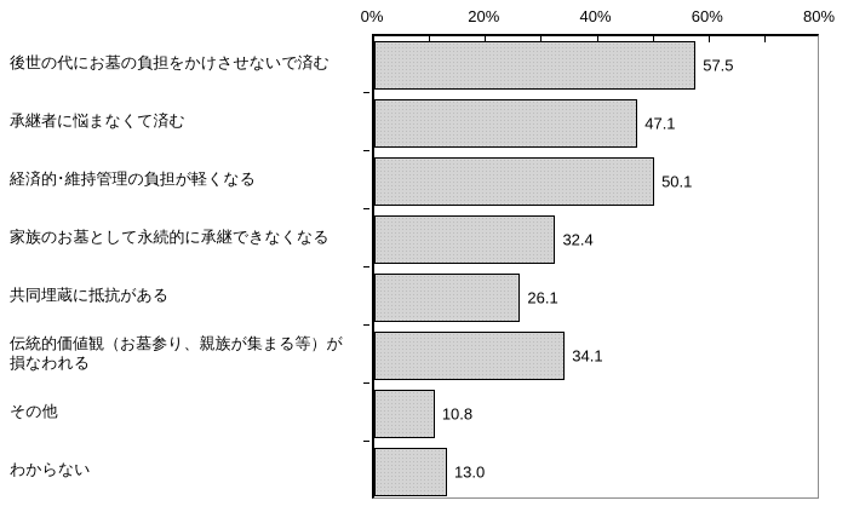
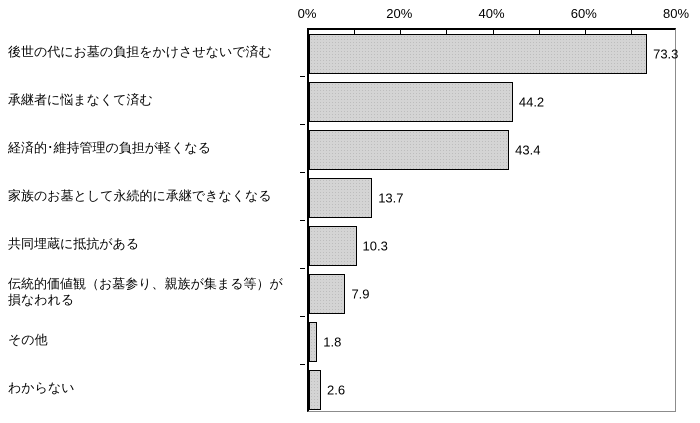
後世の代にお墓の負担をかけさせないで済む: 57.5 -> 73.3
承継者に悩まなくて済む: 47.1 -> 44.2
経済的･維持管理の負担が軽くなる: 50.1 -> 43.4
家族のお墓として永続的に承継できなくなる: 32.4 -> 13.7
共同埋蔵に抵抗がある: 26.1 -> 10.3
伝統的価値観（お墓参り、親族が集まる等）が 損なわれる: 34.1 -> 7.9
その他: 10.8 -> 1.8
わからない: 13.0 -> 2.6
